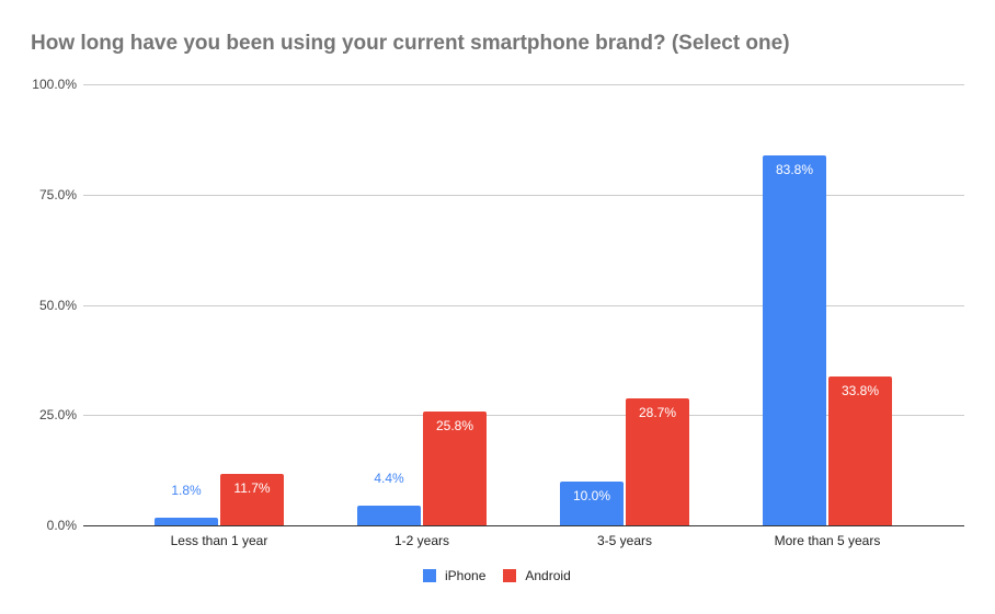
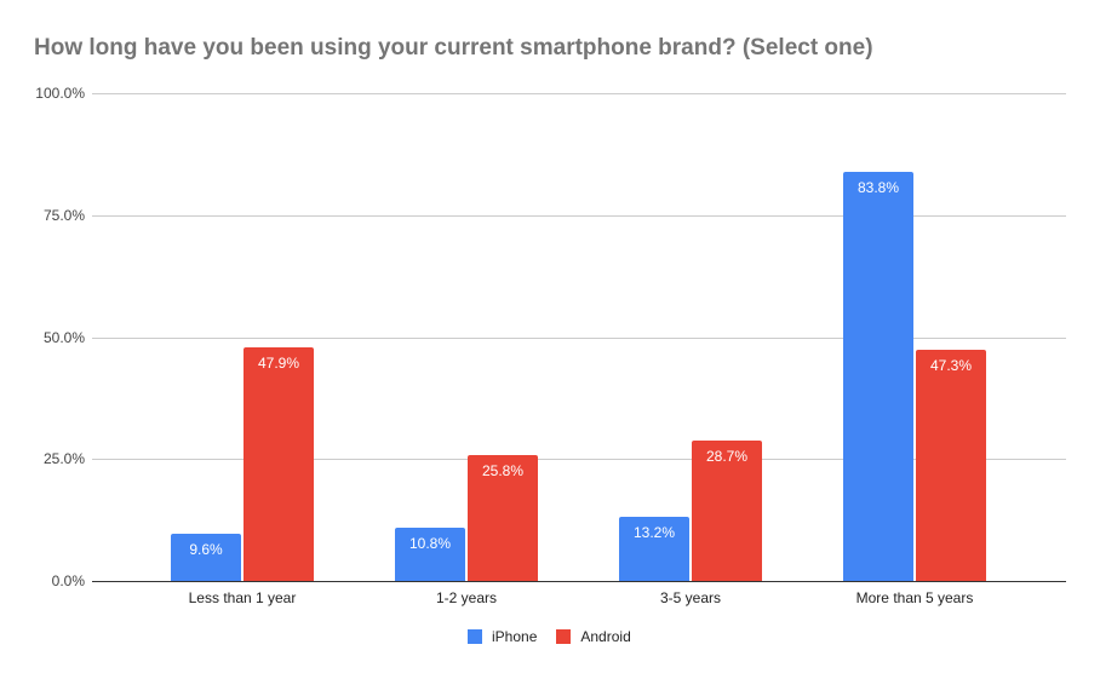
iPhone/Less than 1 year: 1.8% -> 9.6%
Android/Less than 1 year: 11.7% -> 47.9%
iPhone/1-2 years: 4.4% -> 10.8%
iPhone/3-5 years: 10.0% -> 13.2%
Android/More than 5 years: 33.8% -> 47.3%
